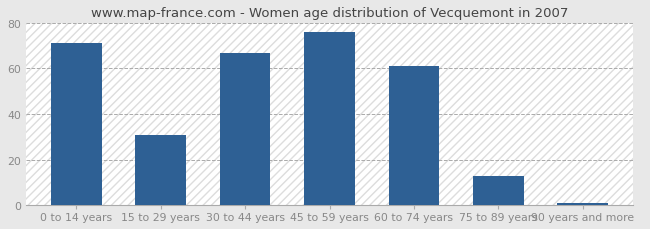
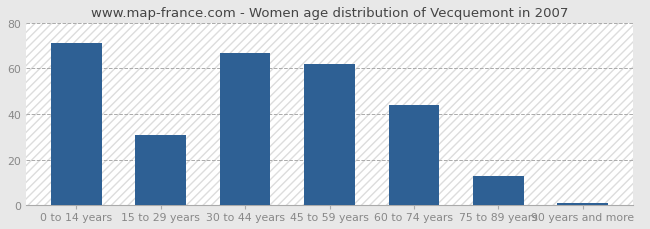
45 to 59 years: 76 -> 62
60 to 74 years: 61 -> 44
